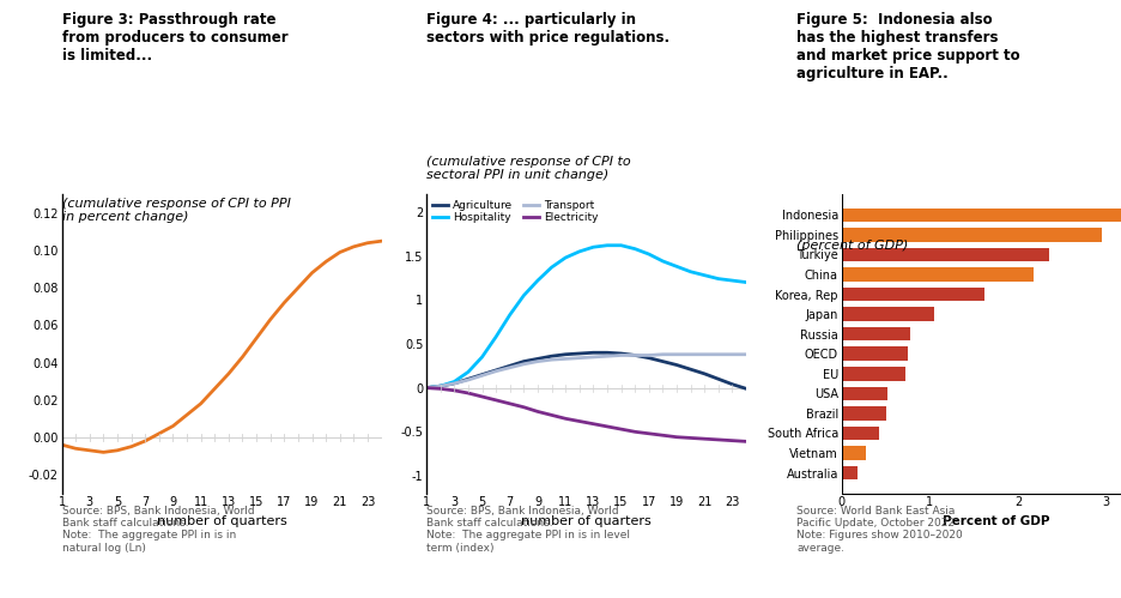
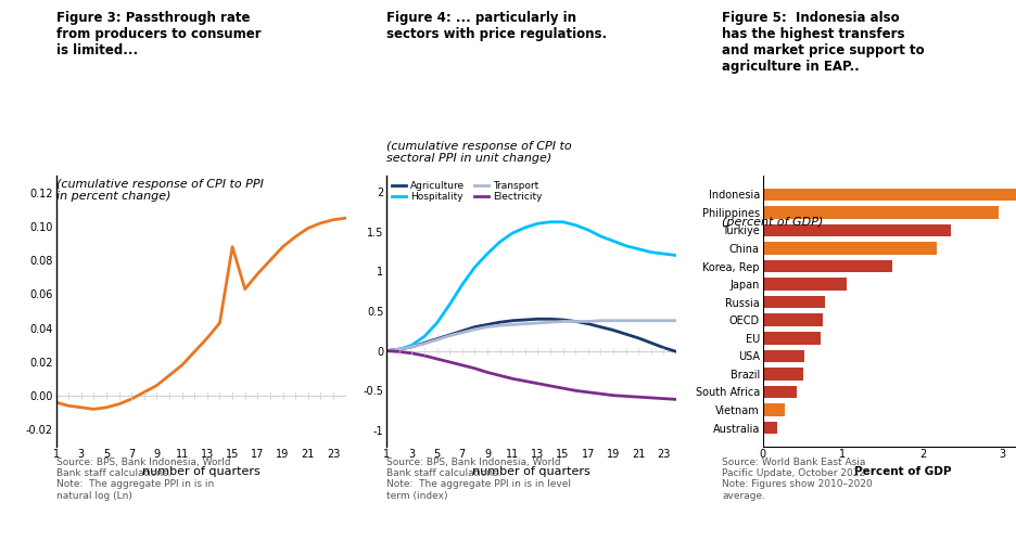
15: 0.053 -> 0.088
